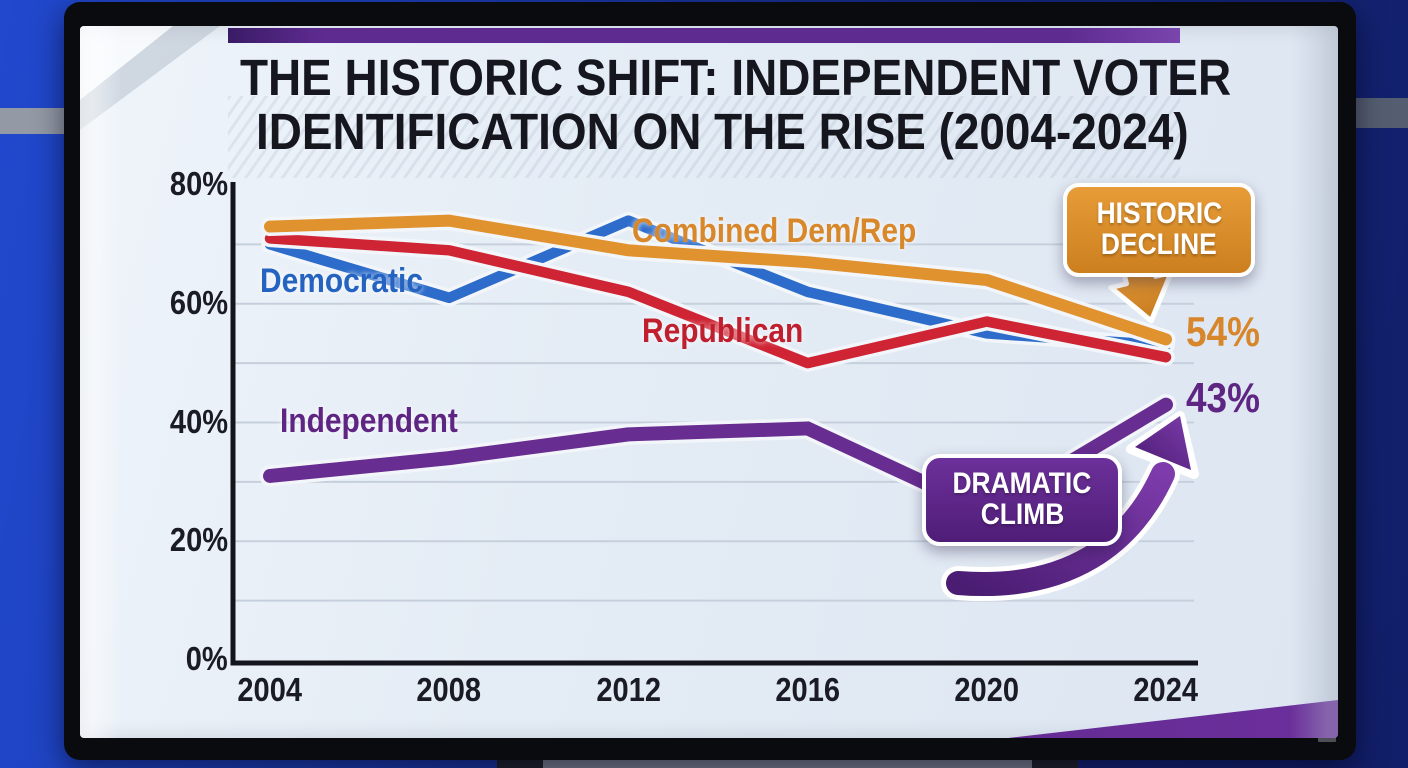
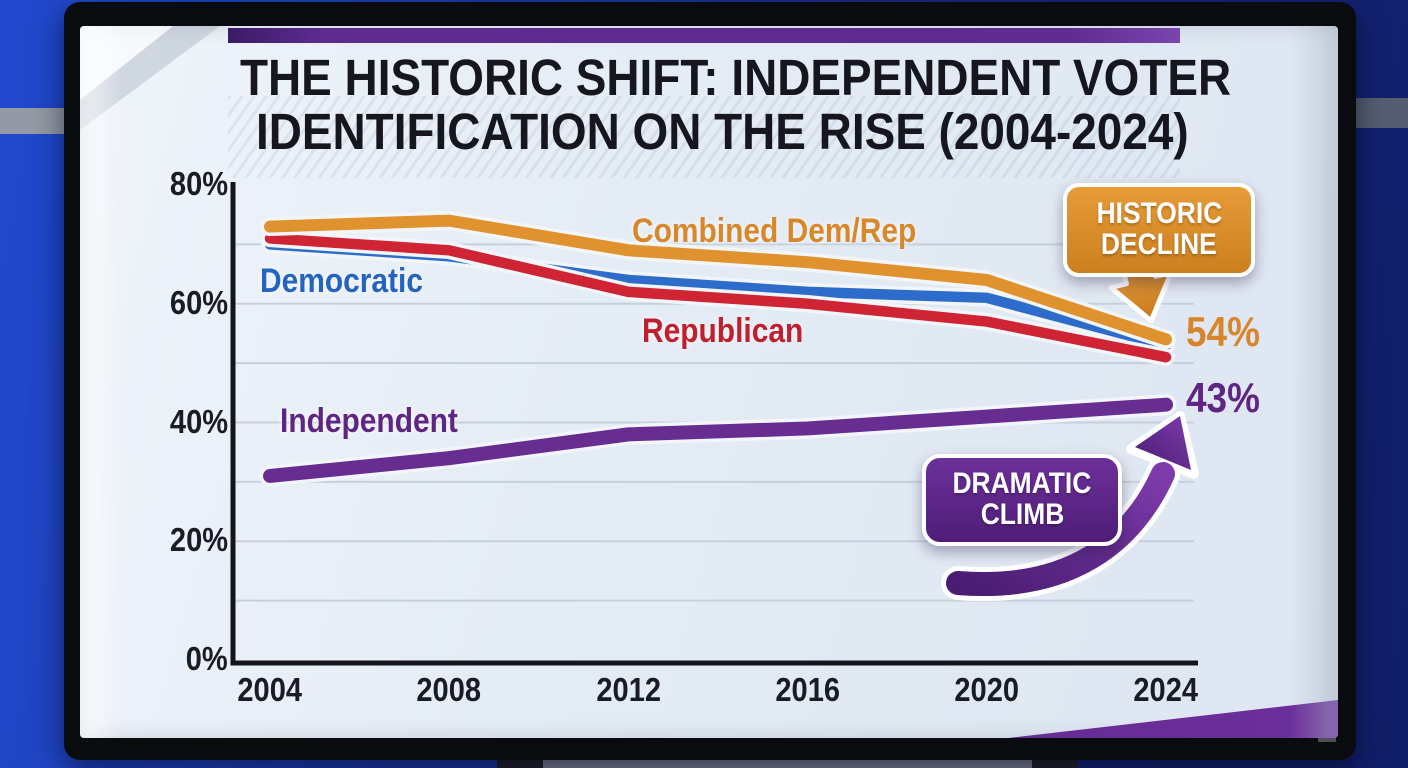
Democratic/2008: 61% -> 68%
Democratic/2012: 74% -> 64%
Republican/2016: 50% -> 60%
Democratic/2020: 55% -> 61%
Independent/2020: 25% -> 41%
